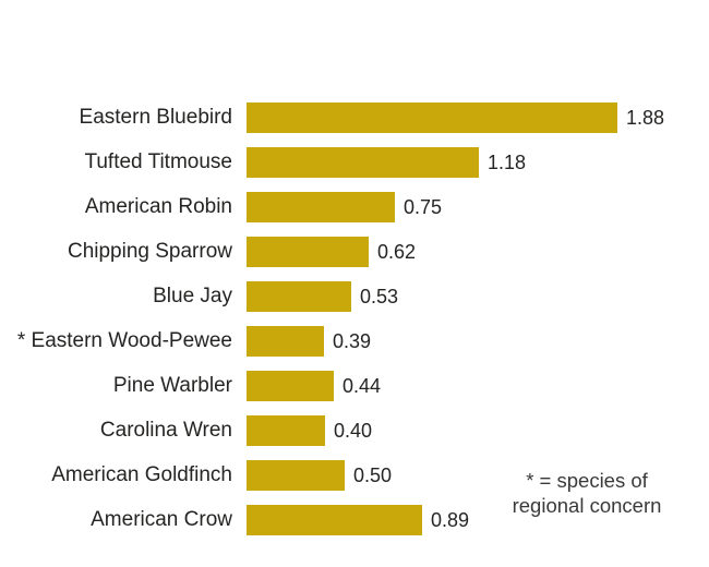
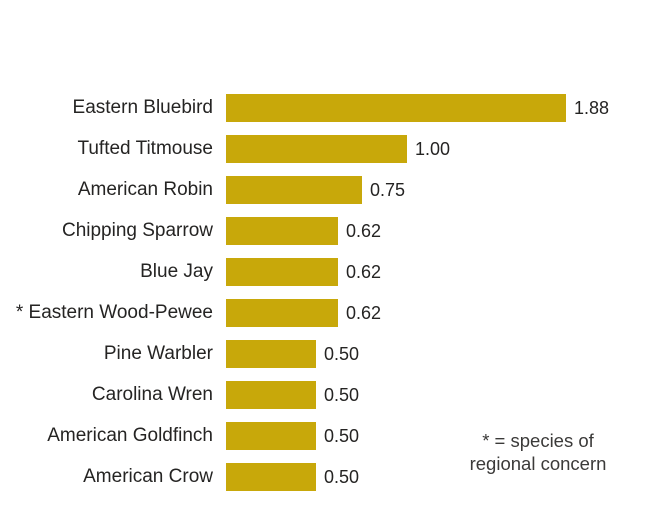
Tufted Titmouse: 1.18 -> 1.00
Blue Jay: 0.53 -> 0.62
* Eastern Wood-Pewee: 0.39 -> 0.62
Pine Warbler: 0.44 -> 0.50
Carolina Wren: 0.40 -> 0.50
American Crow: 0.89 -> 0.50
